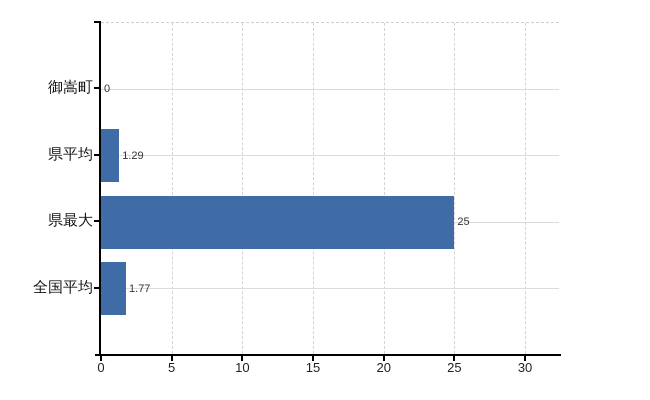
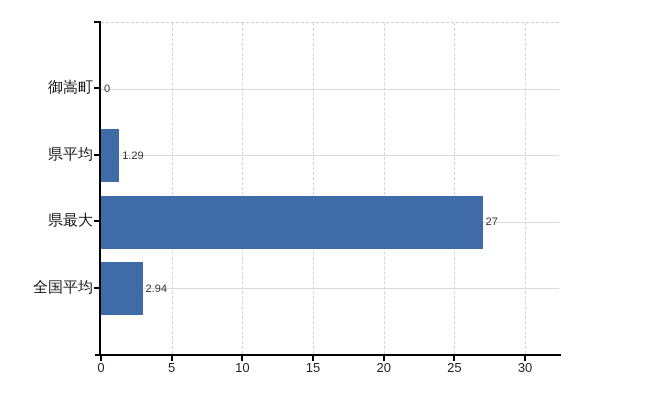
県最大: 25 -> 27
全国平均: 1.77 -> 2.94
